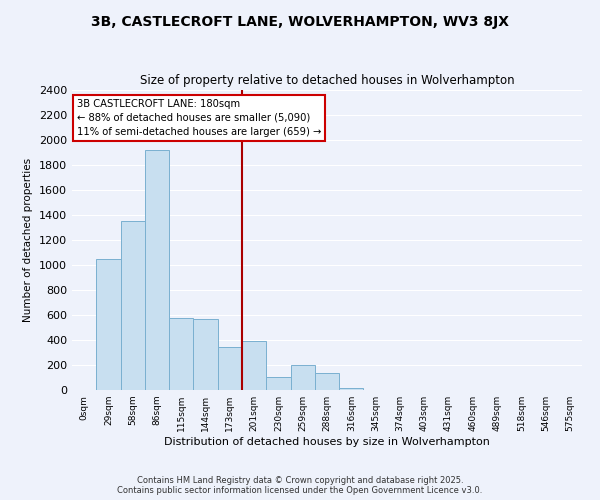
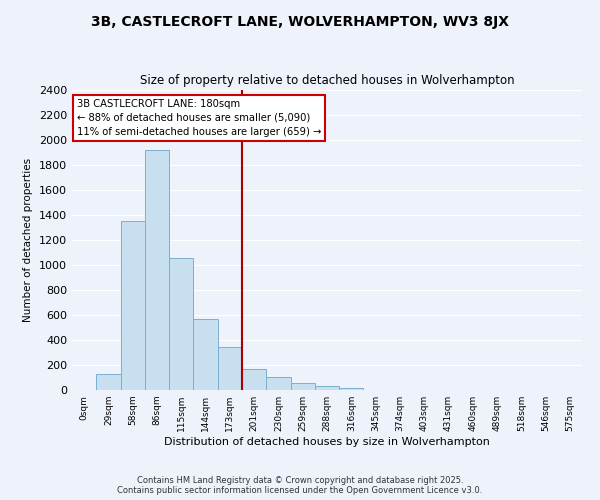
29sqm: 1050 -> 120
115sqm: 580 -> 1060
201sqm: 390 -> 160
259sqm: 200 -> 60
288sqm: 140 -> 30
